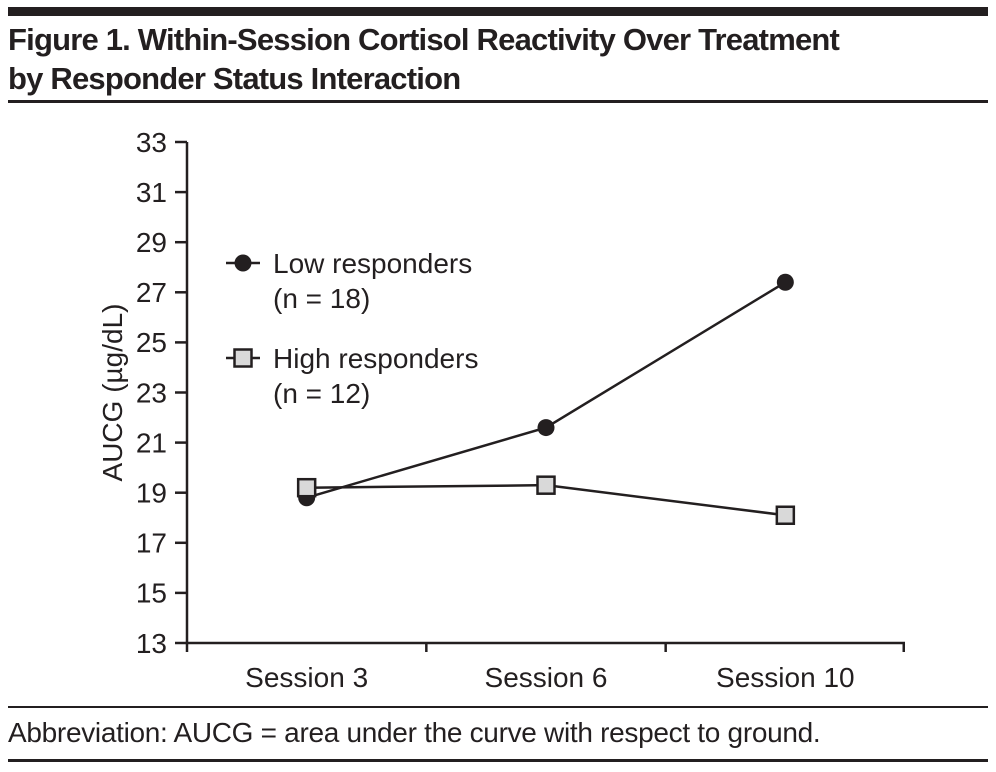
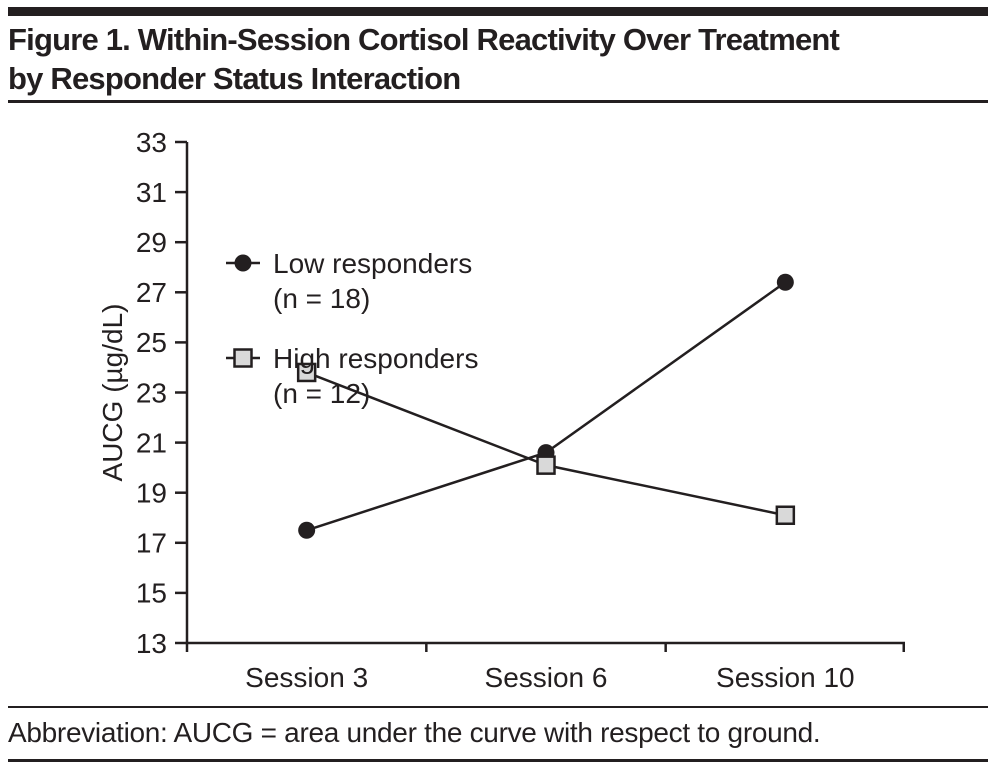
Low responders/Session 3: 18.8 -> 17.5
High responders/Session 3: 19.2 -> 23.8
Low responders/Session 6: 21.6 -> 20.6
High responders/Session 6: 19.3 -> 20.1
